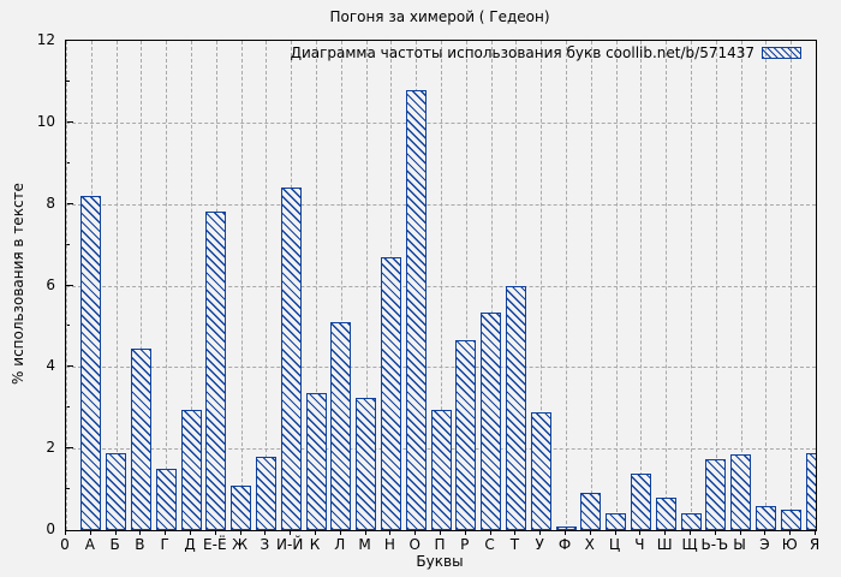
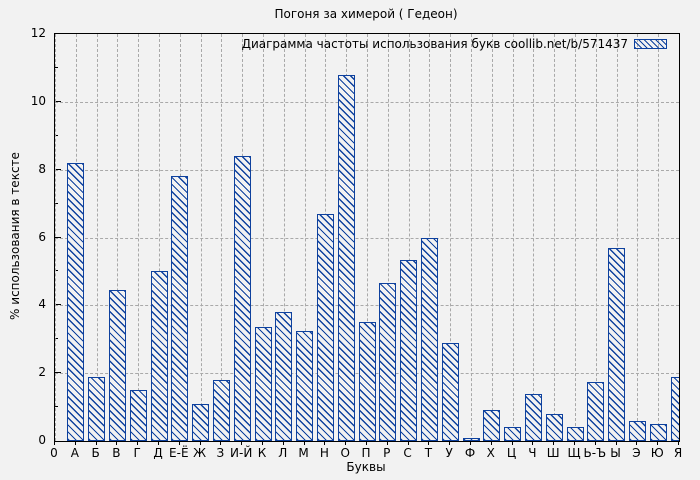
Д: 3.0 -> 5.0
Л: 5.1 -> 3.8
П: 3.0 -> 3.5
Ы: 1.9 -> 5.7
